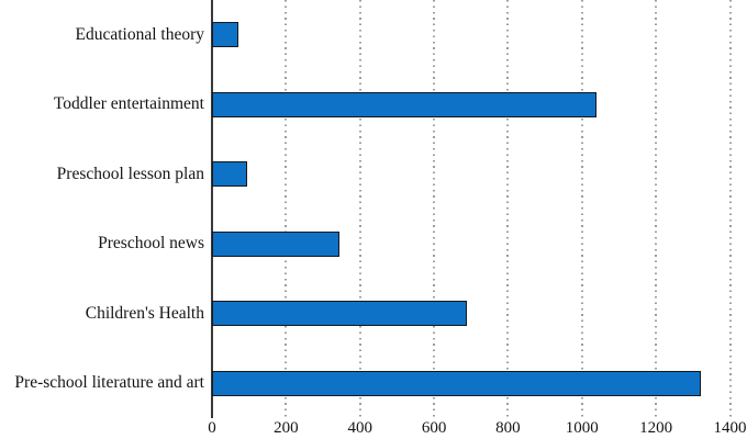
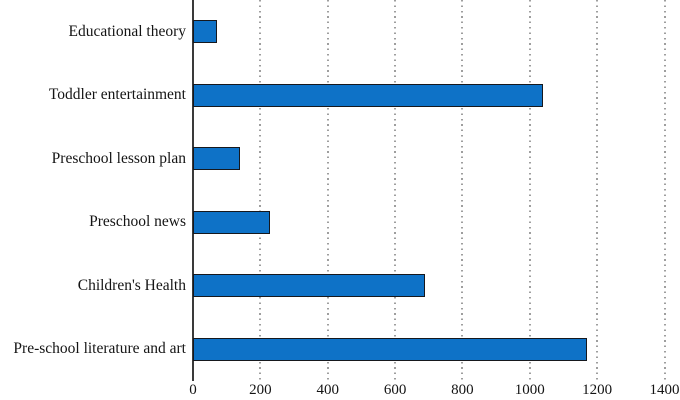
Preschool lesson plan: 100 -> 140
Preschool news: 340 -> 230
Pre-school literature and art: 1320 -> 1170
